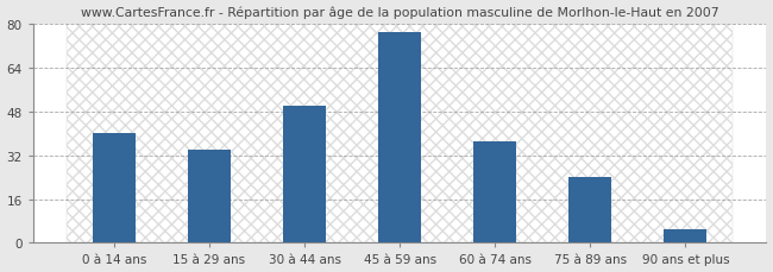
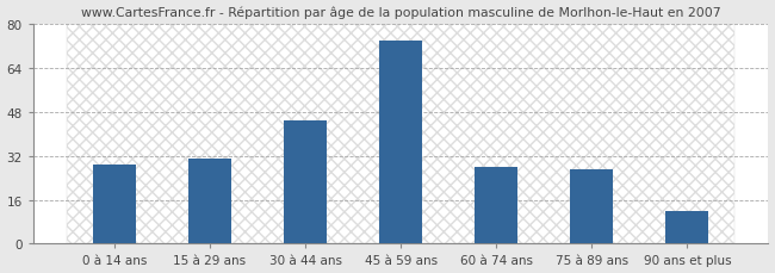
0 à 14 ans: 40 -> 29
15 à 29 ans: 34 -> 31
30 à 44 ans: 50 -> 45
45 à 59 ans: 77 -> 74
60 à 74 ans: 37 -> 28
75 à 89 ans: 24 -> 27
90 ans et plus: 5 -> 12
